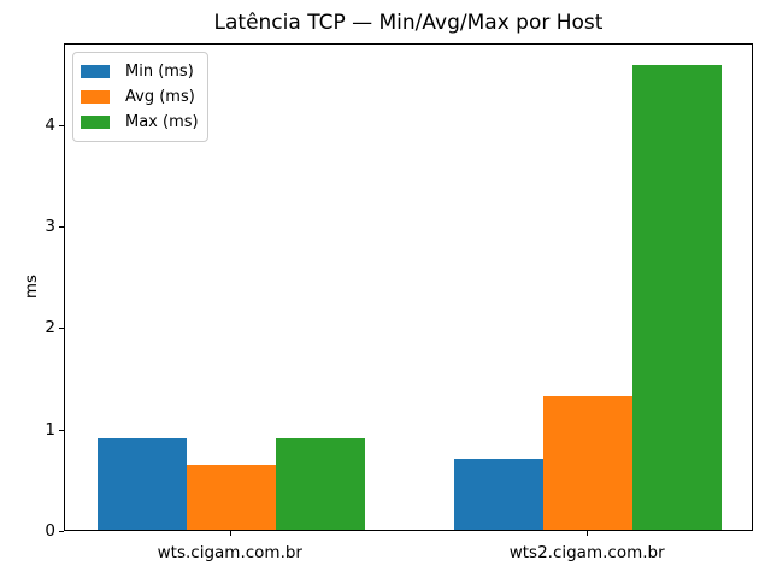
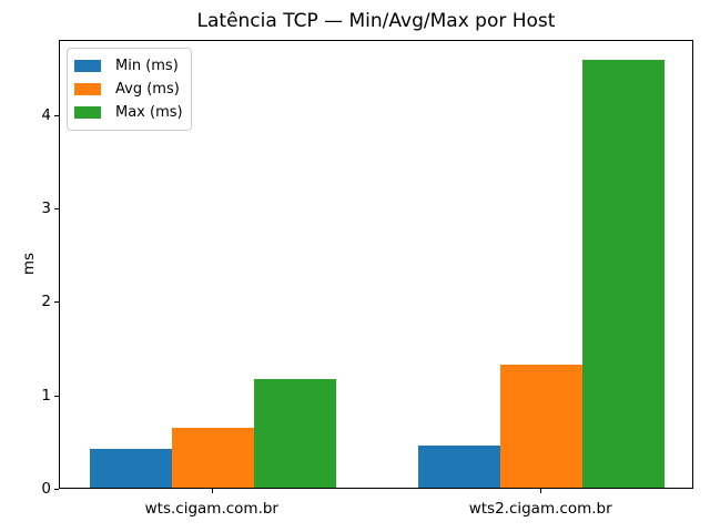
Min (ms)/wts.cigam.com.br: 0.9 -> 0.4
Max (ms)/wts.cigam.com.br: 0.9 -> 1.2
Min (ms)/wts2.cigam.com.br: 0.7 -> 0.5
